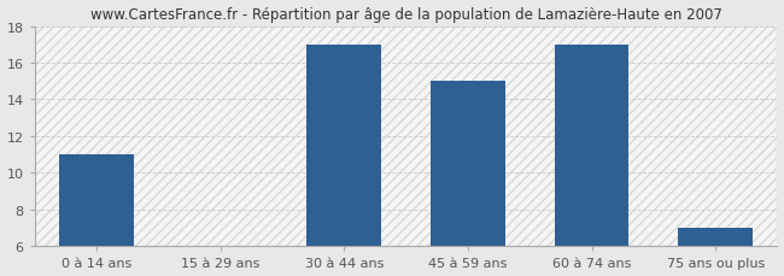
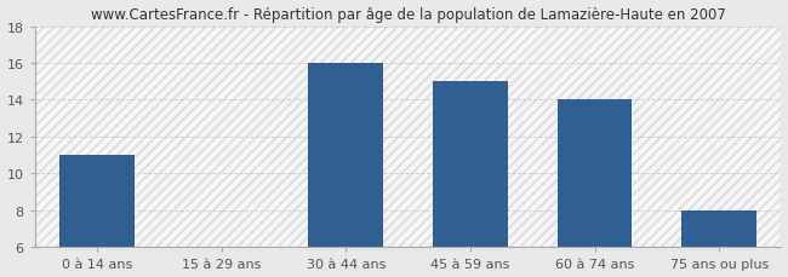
30 à 44 ans: 17 -> 16
60 à 74 ans: 17 -> 14
75 ans ou plus: 7 -> 8
